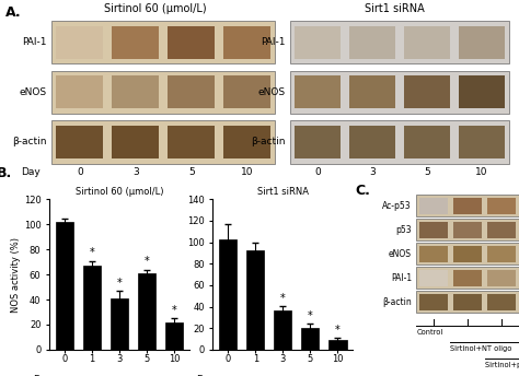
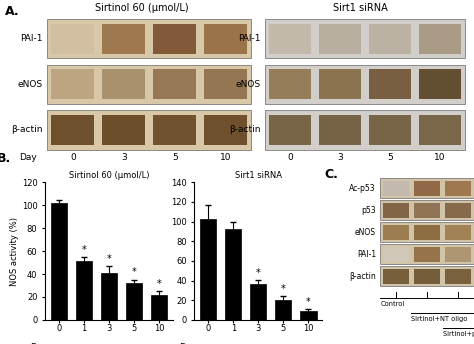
Sirtinol 60 (μmol/L)/1: 67 -> 51
Sirtinol 60 (μmol/L)/5: 61 -> 32
